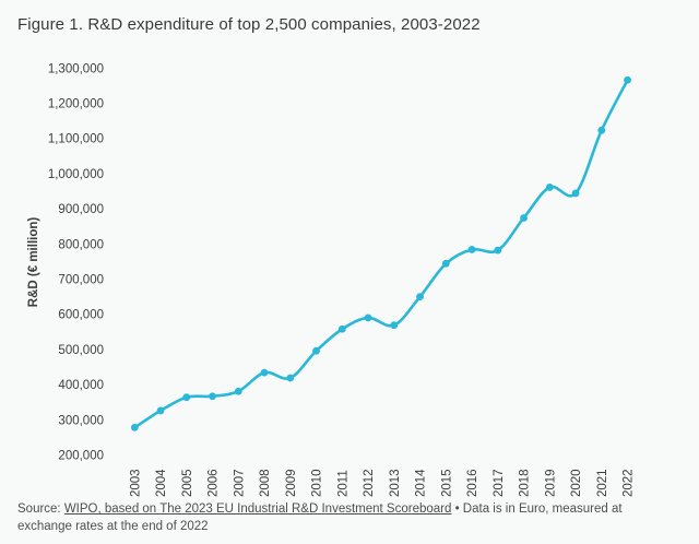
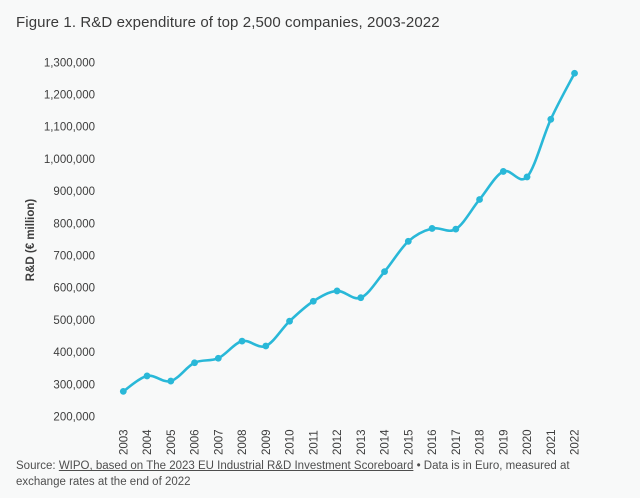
2005: 360000 -> 310000
